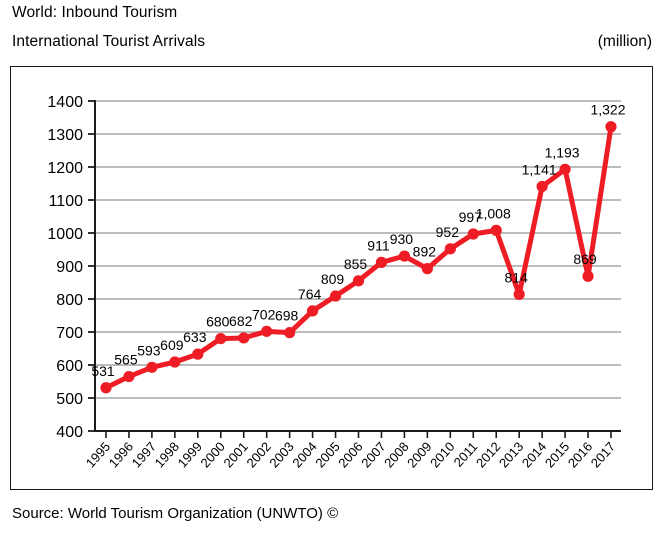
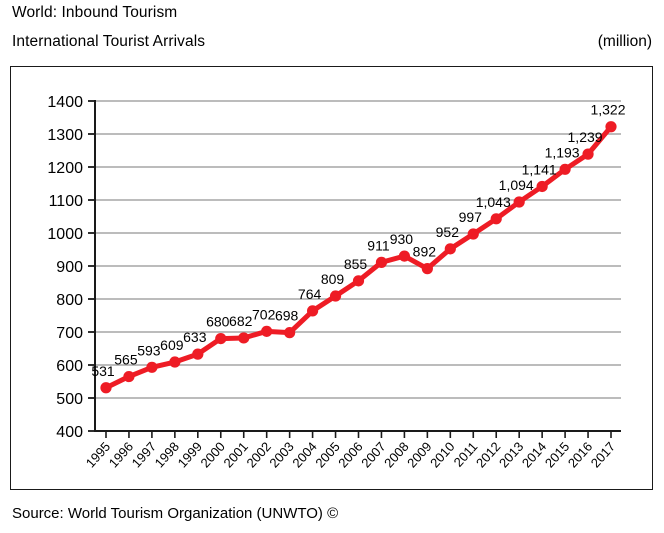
2012: 1,008 -> 1,043
2013: 814 -> 1,094
2016: 869 -> 1,239
